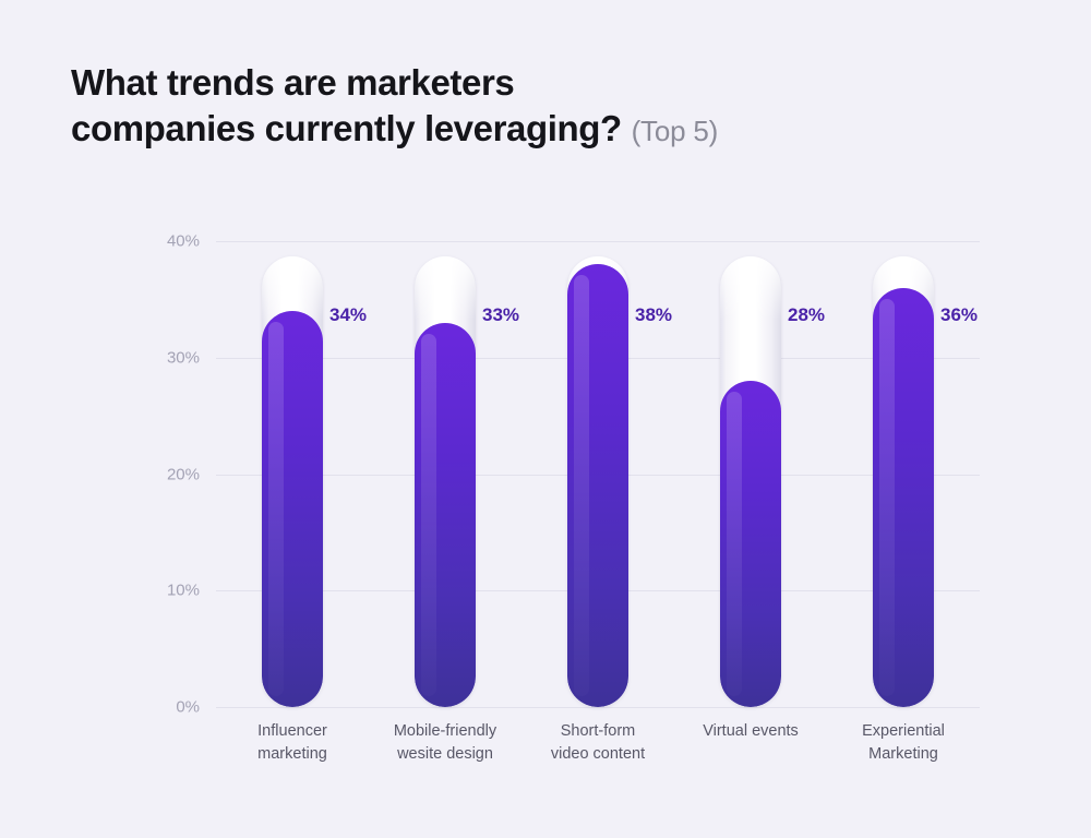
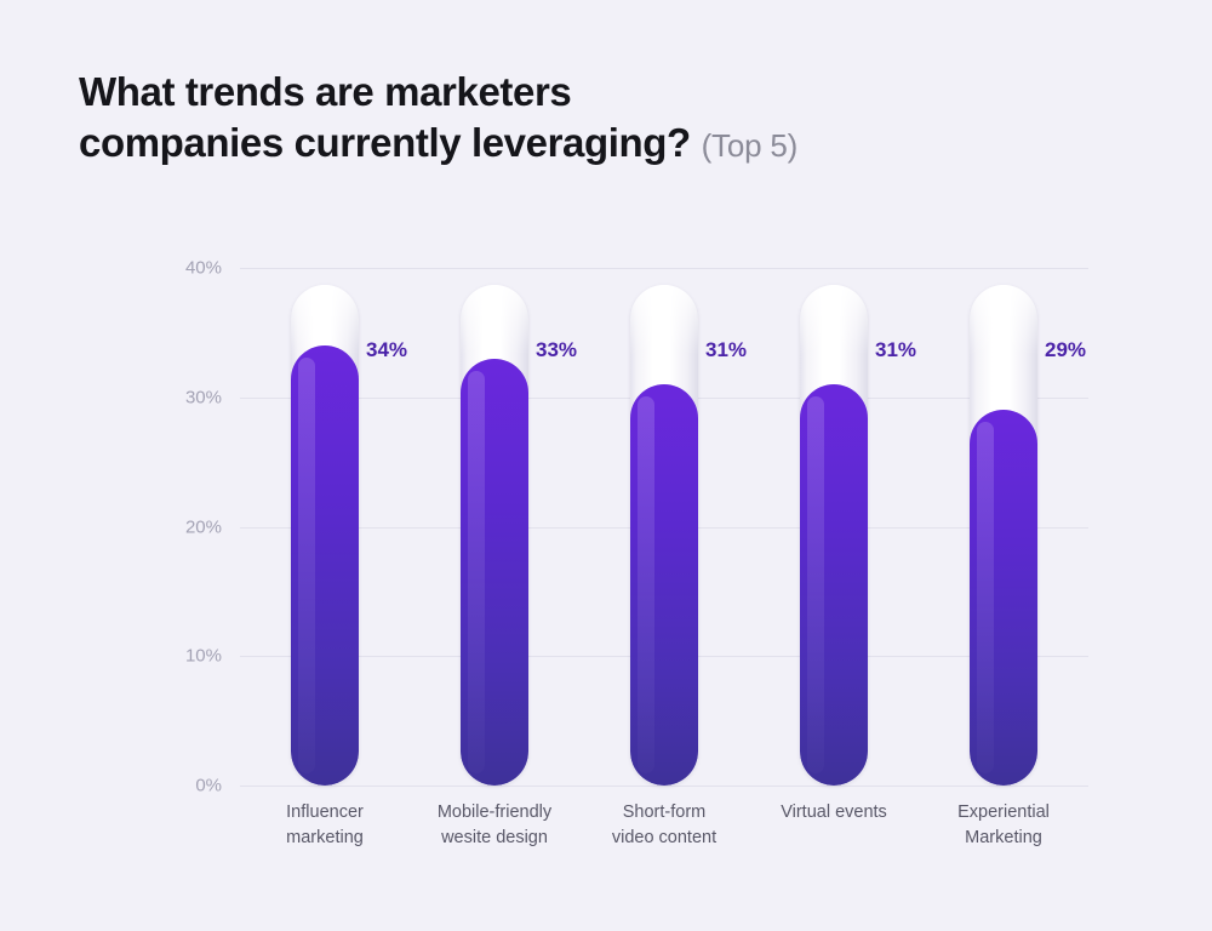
Short-form video content: 38% -> 31%
Virtual events: 28% -> 31%
Experiential Marketing: 36% -> 29%
